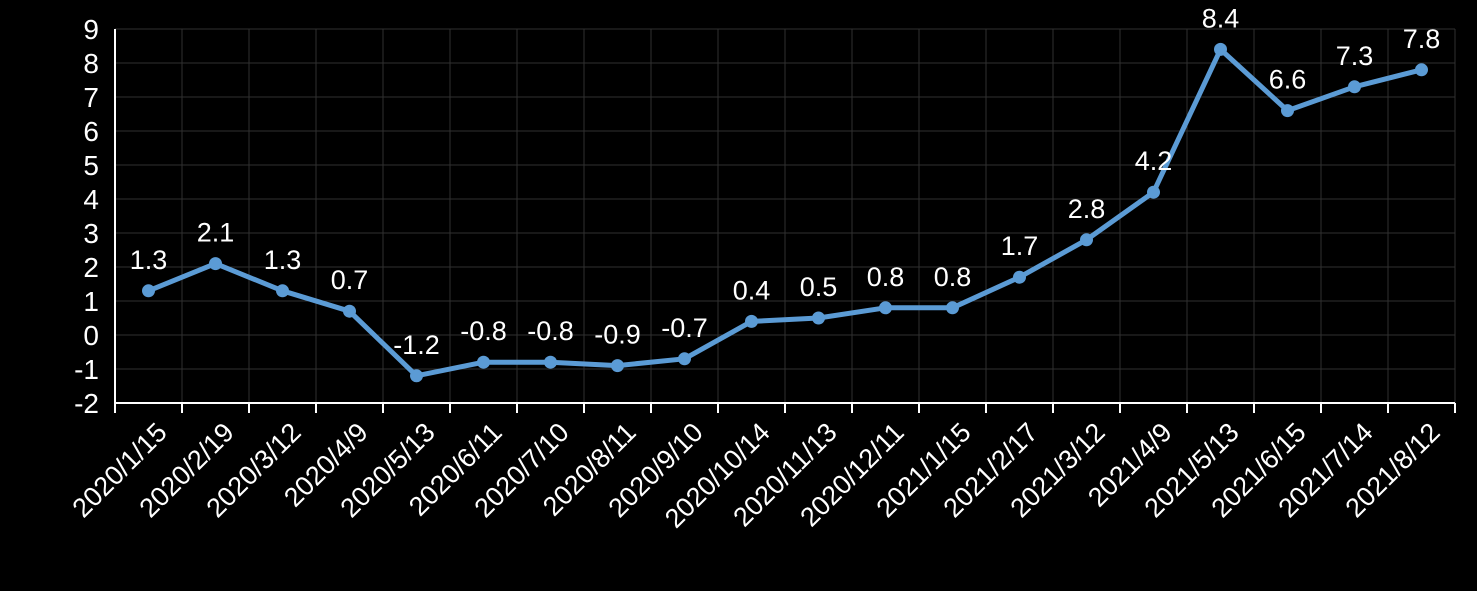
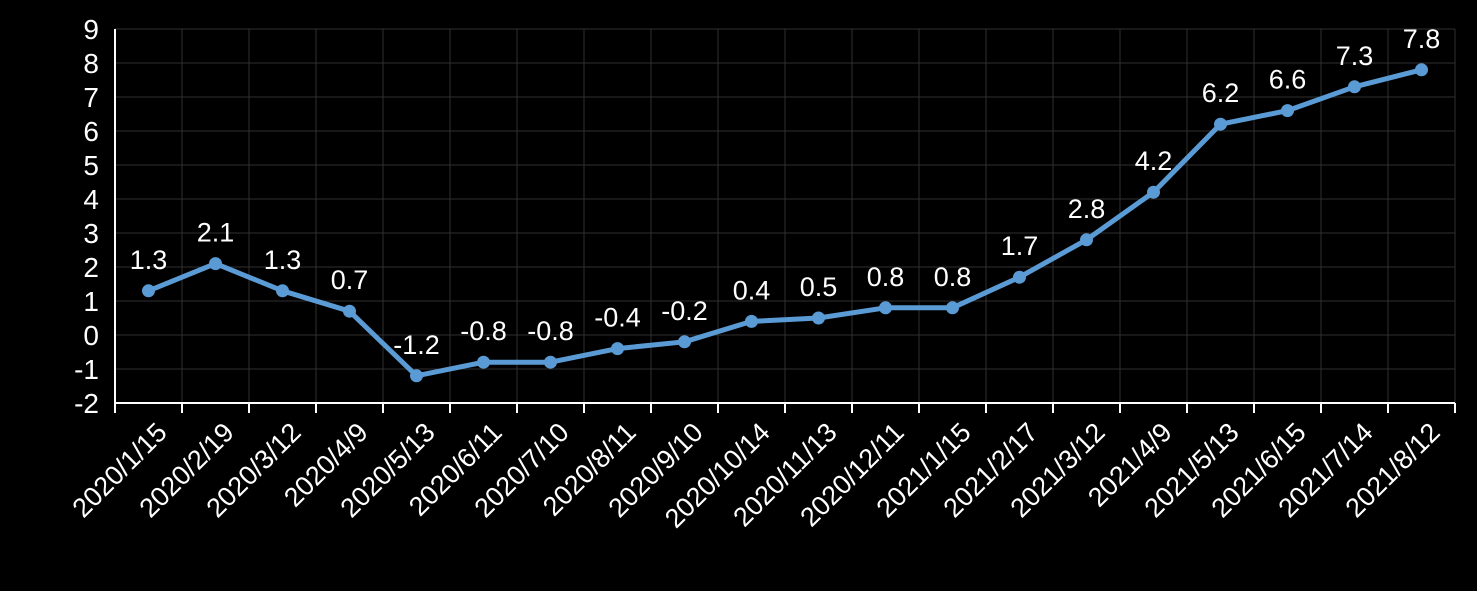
2020/8/11: -0.9 -> -0.4
2020/9/10: -0.7 -> -0.2
2021/5/13: 8.4 -> 6.2
